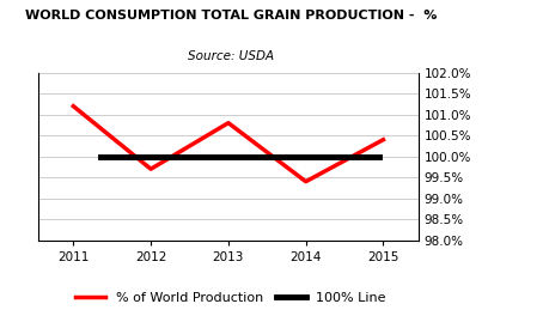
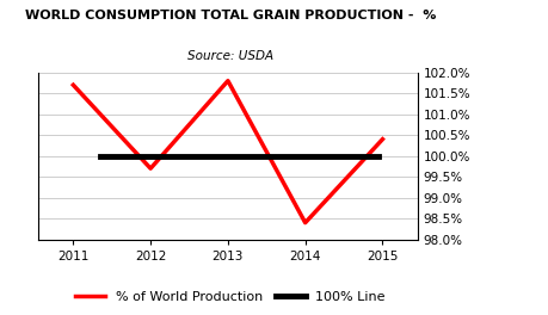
2011: 101.2% -> 101.7%
2013: 100.8% -> 101.8%
2014: 99.4% -> 98.4%
